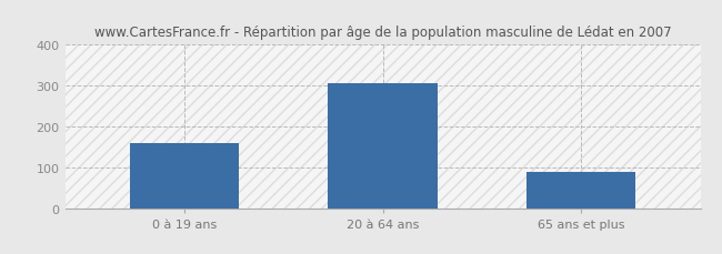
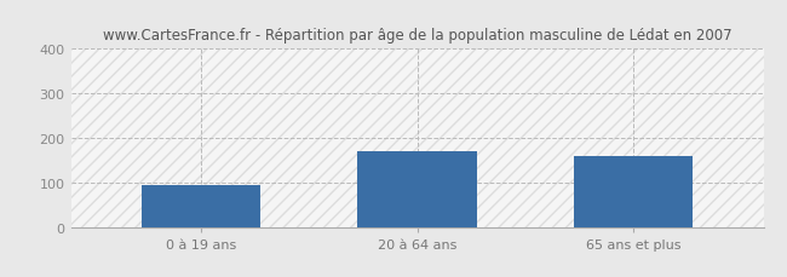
0 à 19 ans: 160 -> 95
20 à 64 ans: 307 -> 170
65 ans et plus: 88 -> 160
